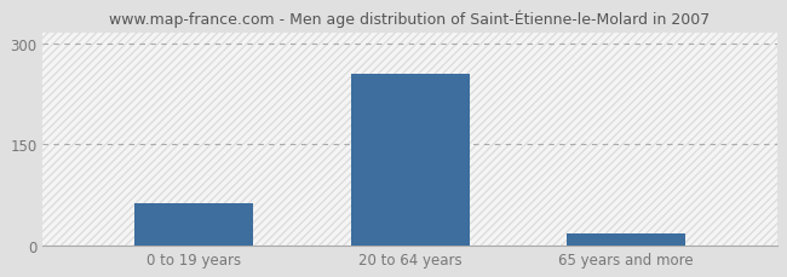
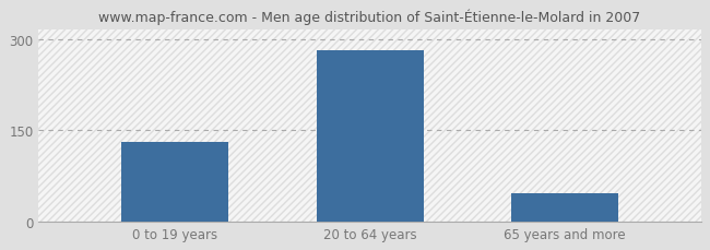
0 to 19 years: 62 -> 130
20 to 64 years: 254 -> 281
65 years and more: 18 -> 46
